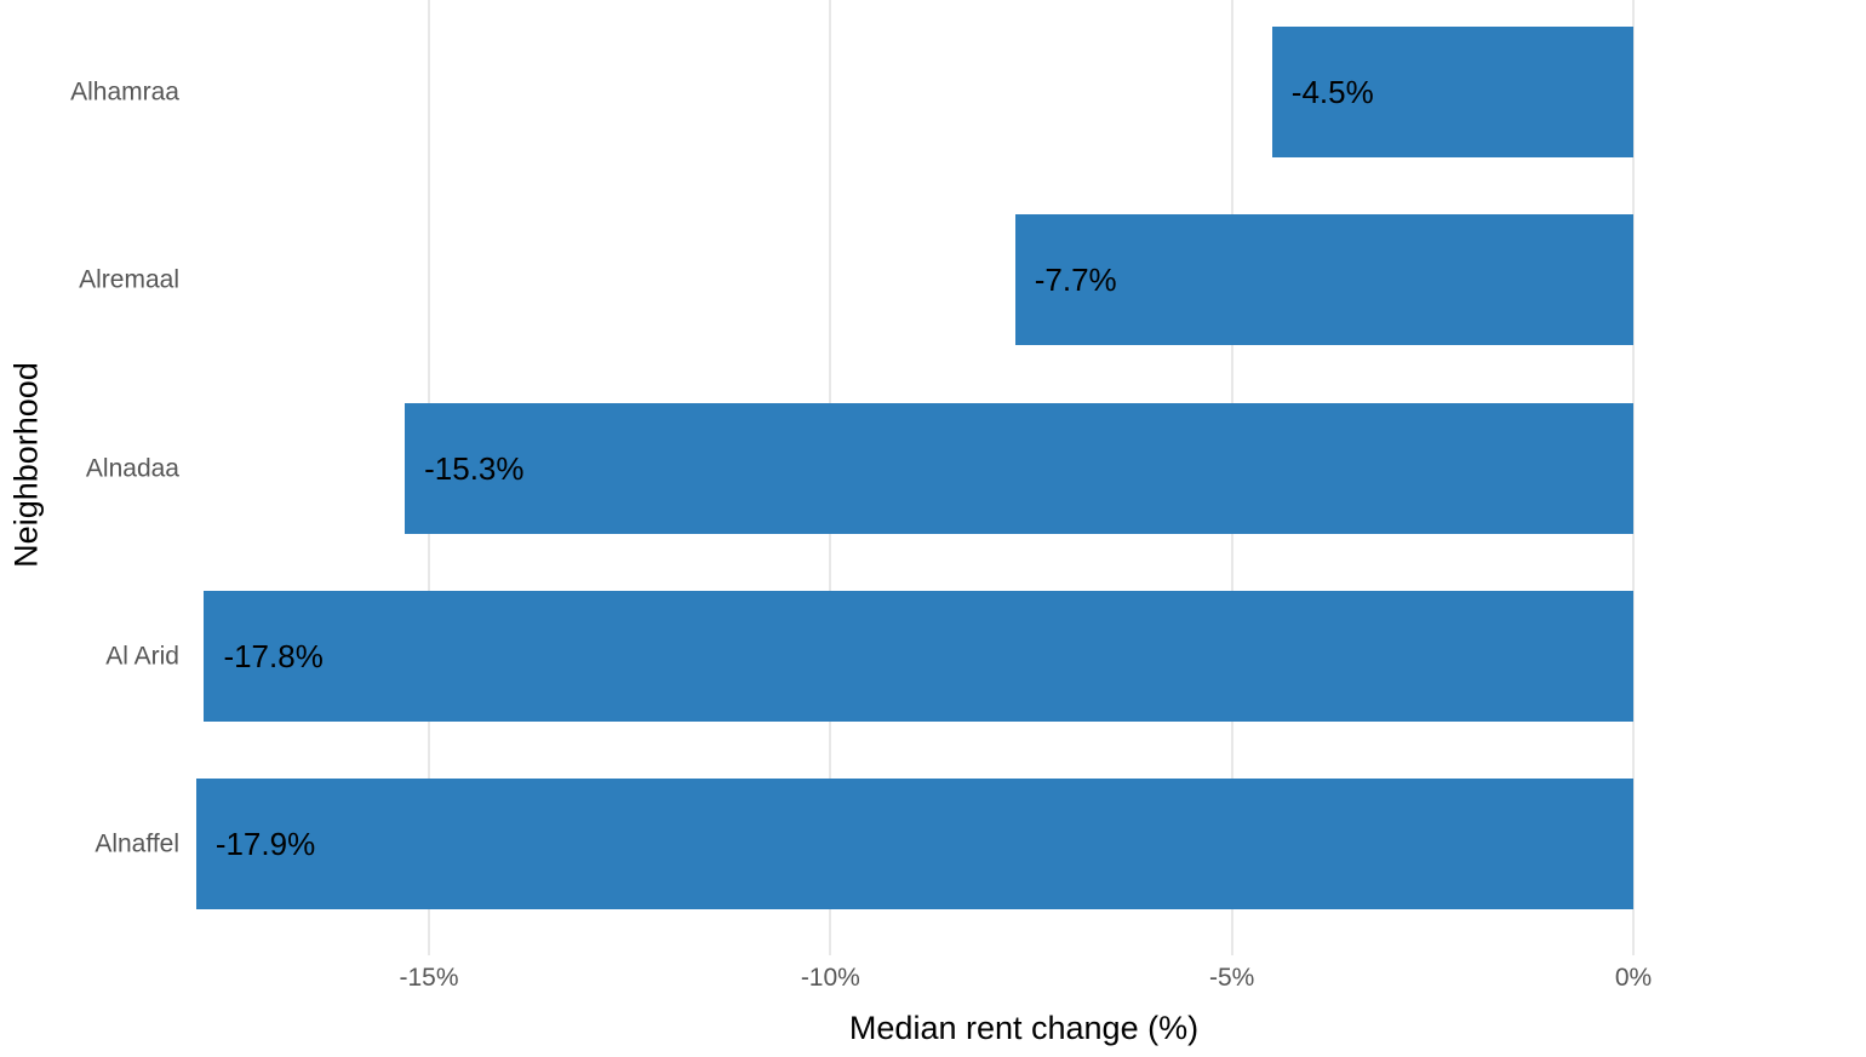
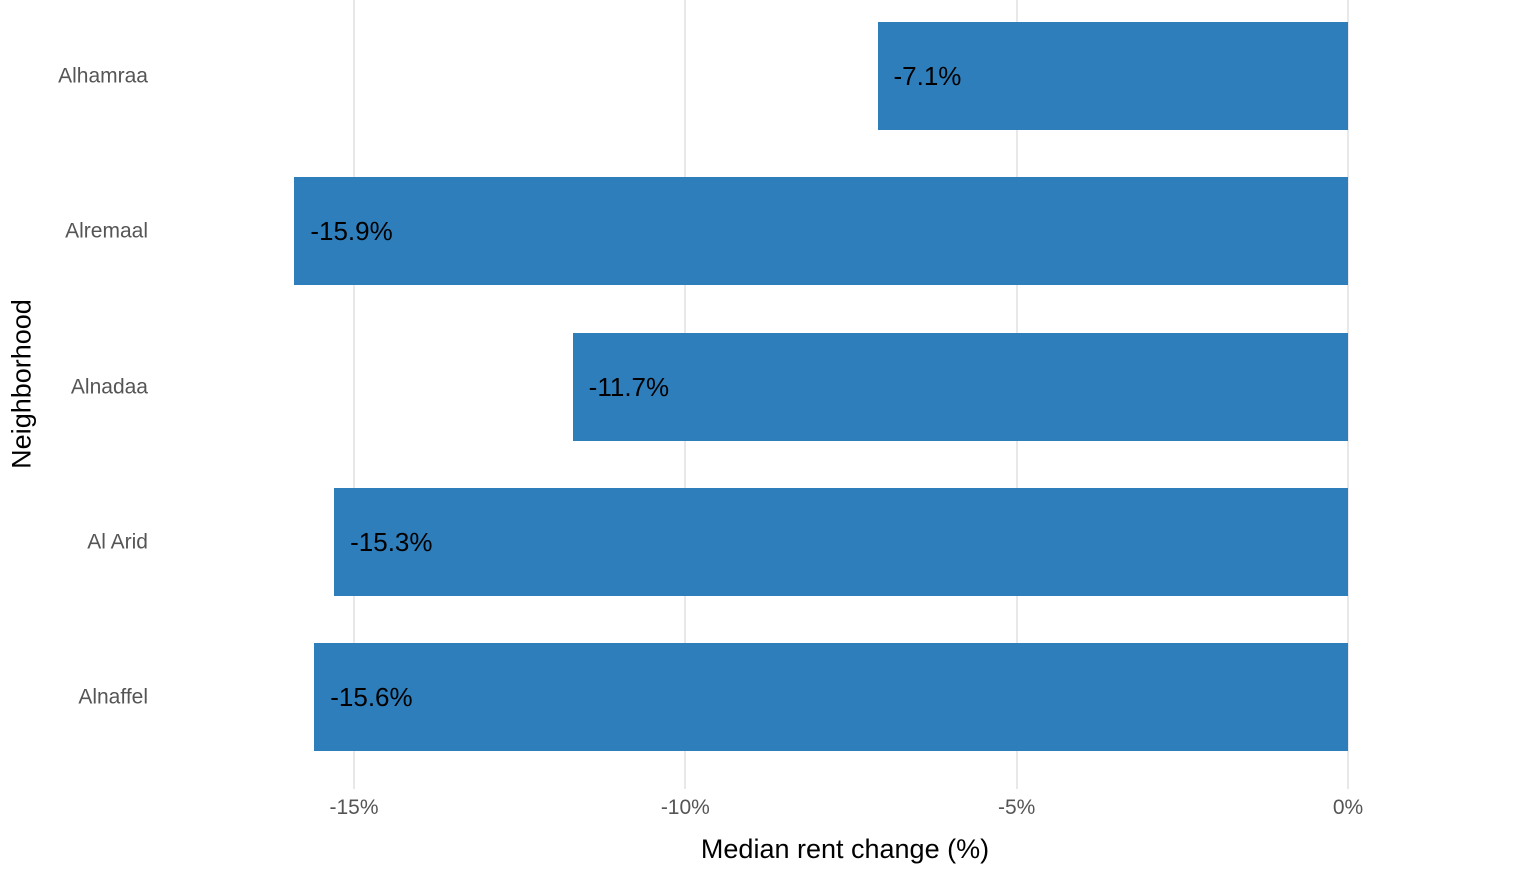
Alhamraa: -4.5% -> -7.1%
Alremaal: -7.7% -> -15.9%
Alnadaa: -15.3% -> -11.7%
Al Arid: -17.8% -> -15.3%
Alnaffel: -17.9% -> -15.6%
